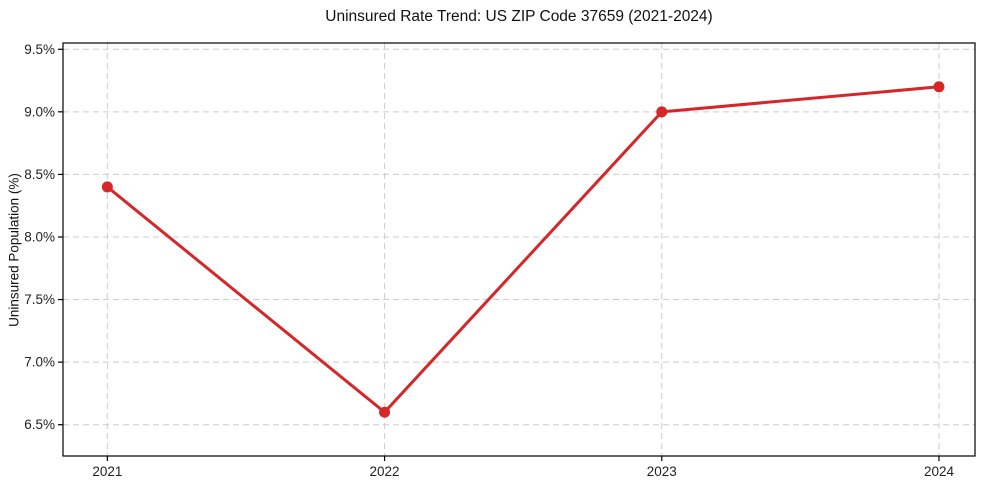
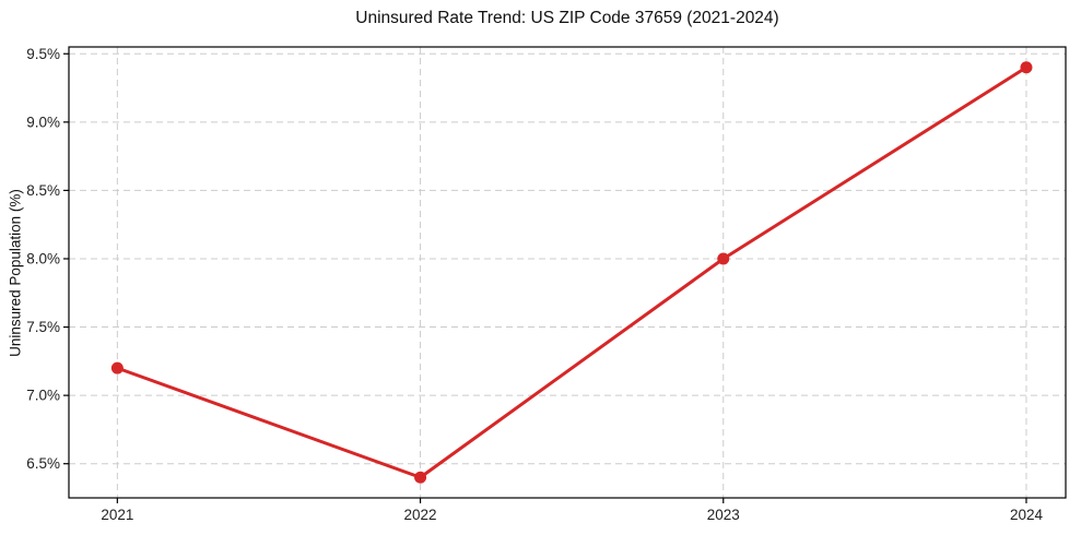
2021: 8.4% -> 7.2%
2022: 6.6% -> 6.4%
2023: 9.0% -> 8.0%
2024: 9.2% -> 9.4%
